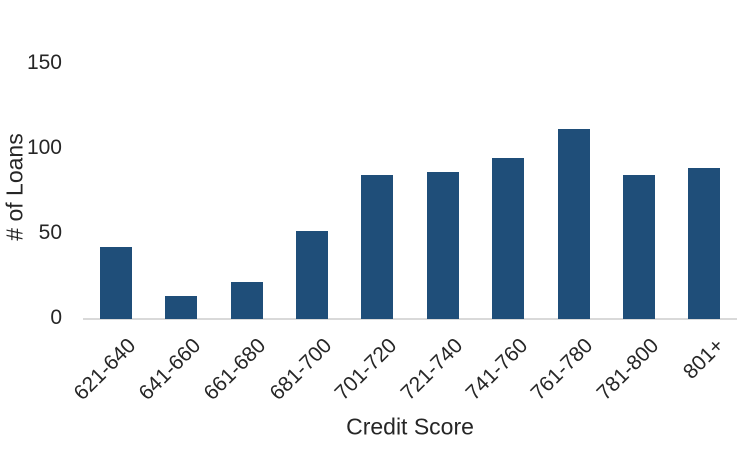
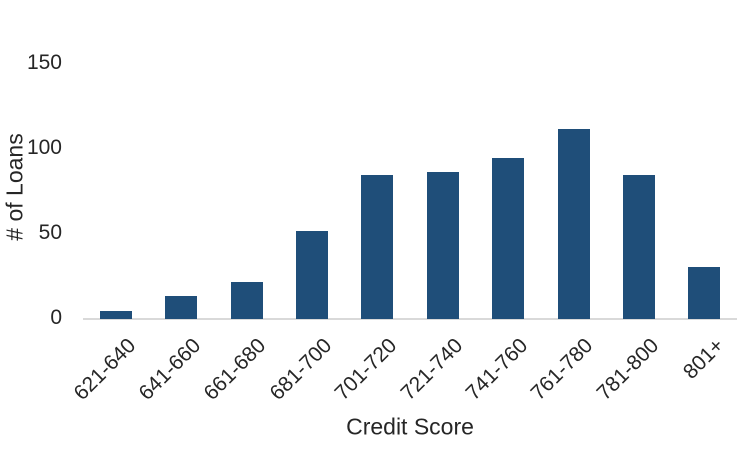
621-640: 42 -> 4
801+: 88 -> 30
